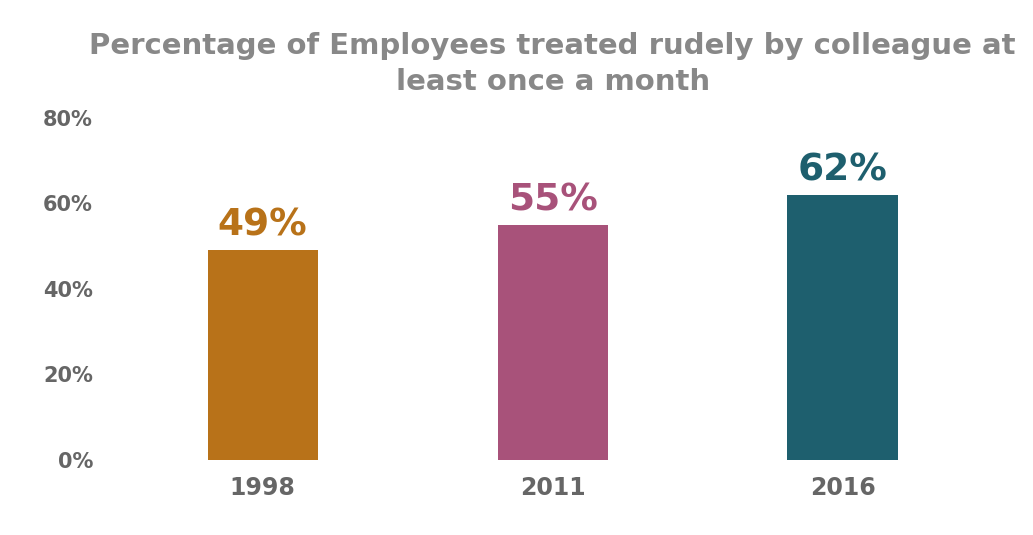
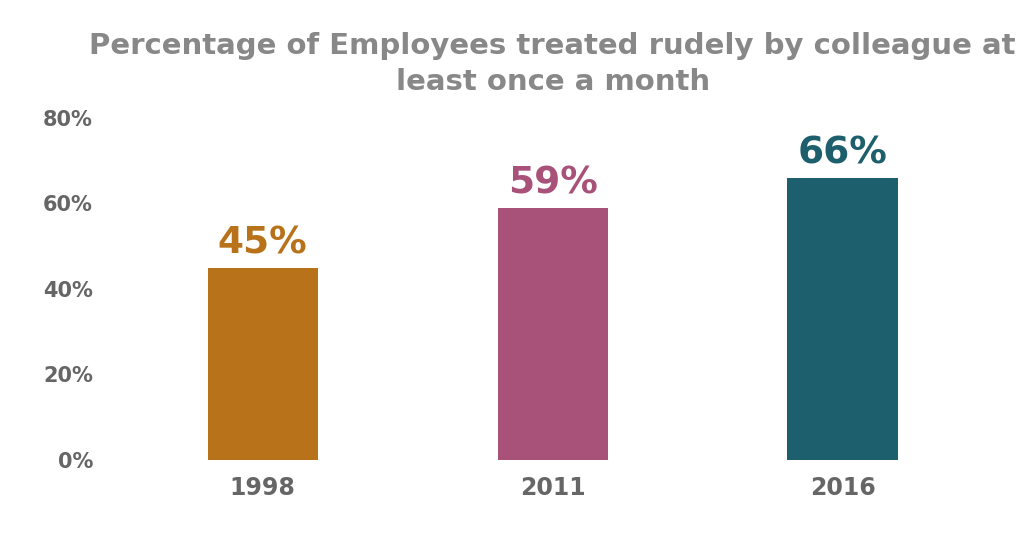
1998: 49% -> 45%
2011: 55% -> 59%
2016: 62% -> 66%
